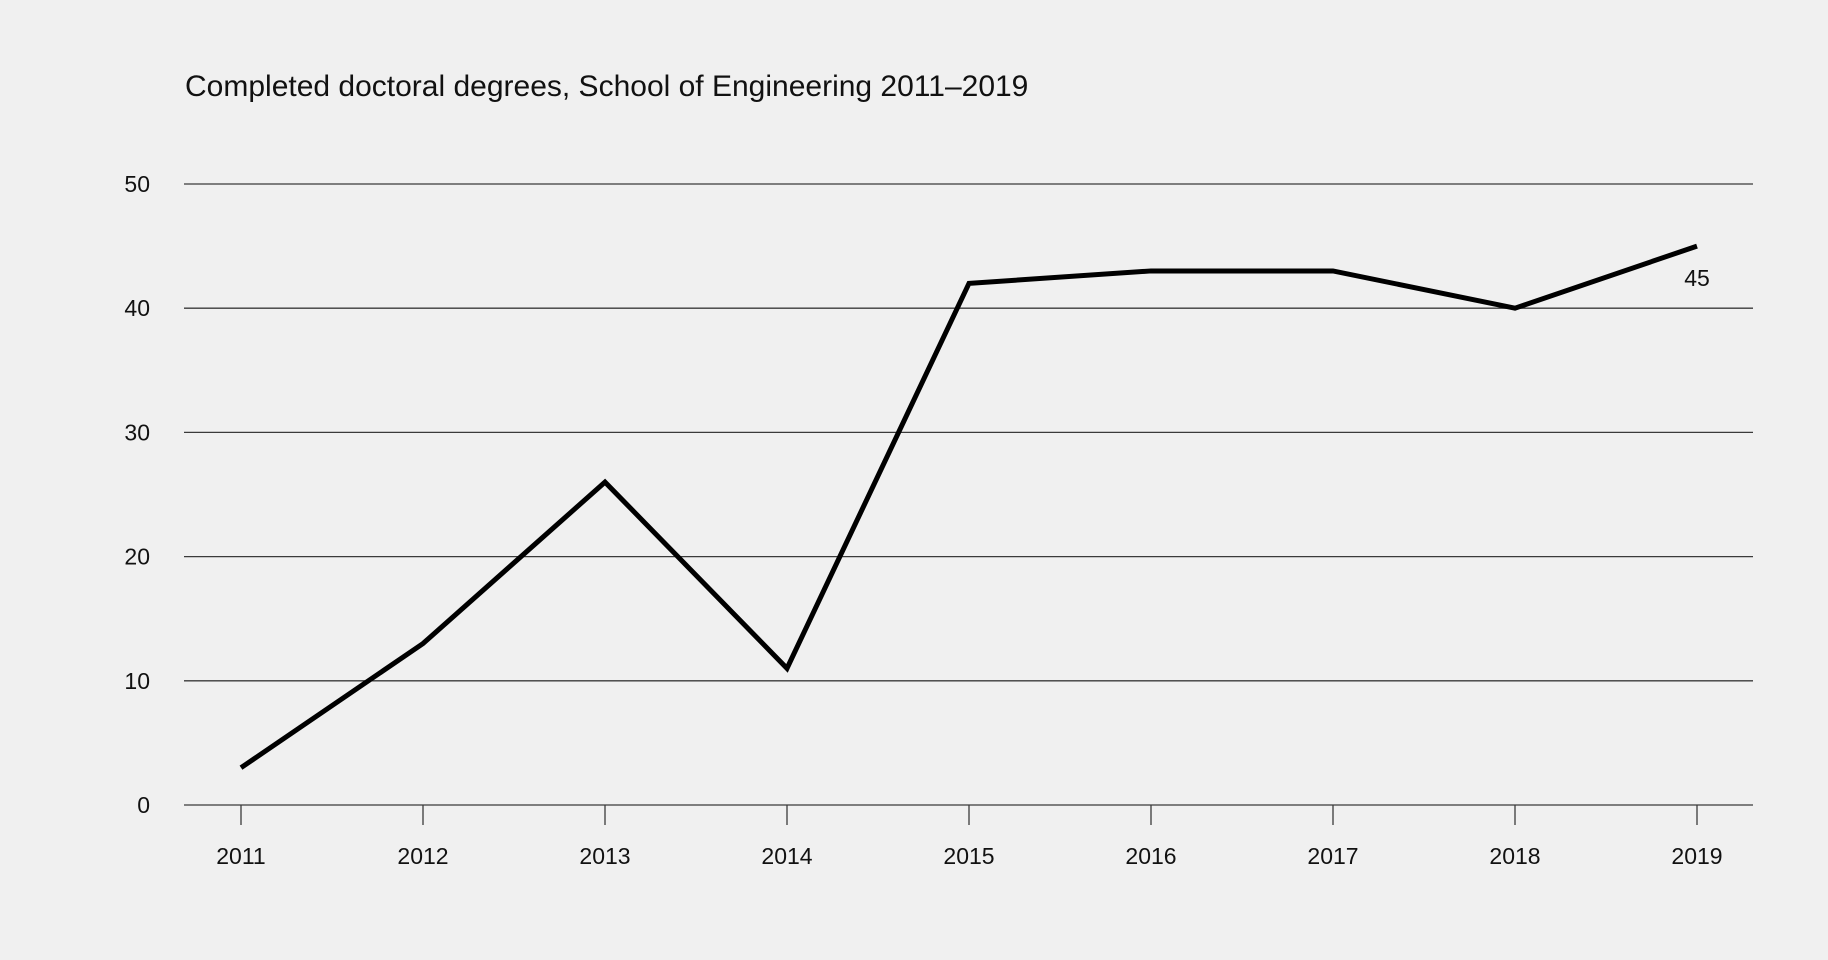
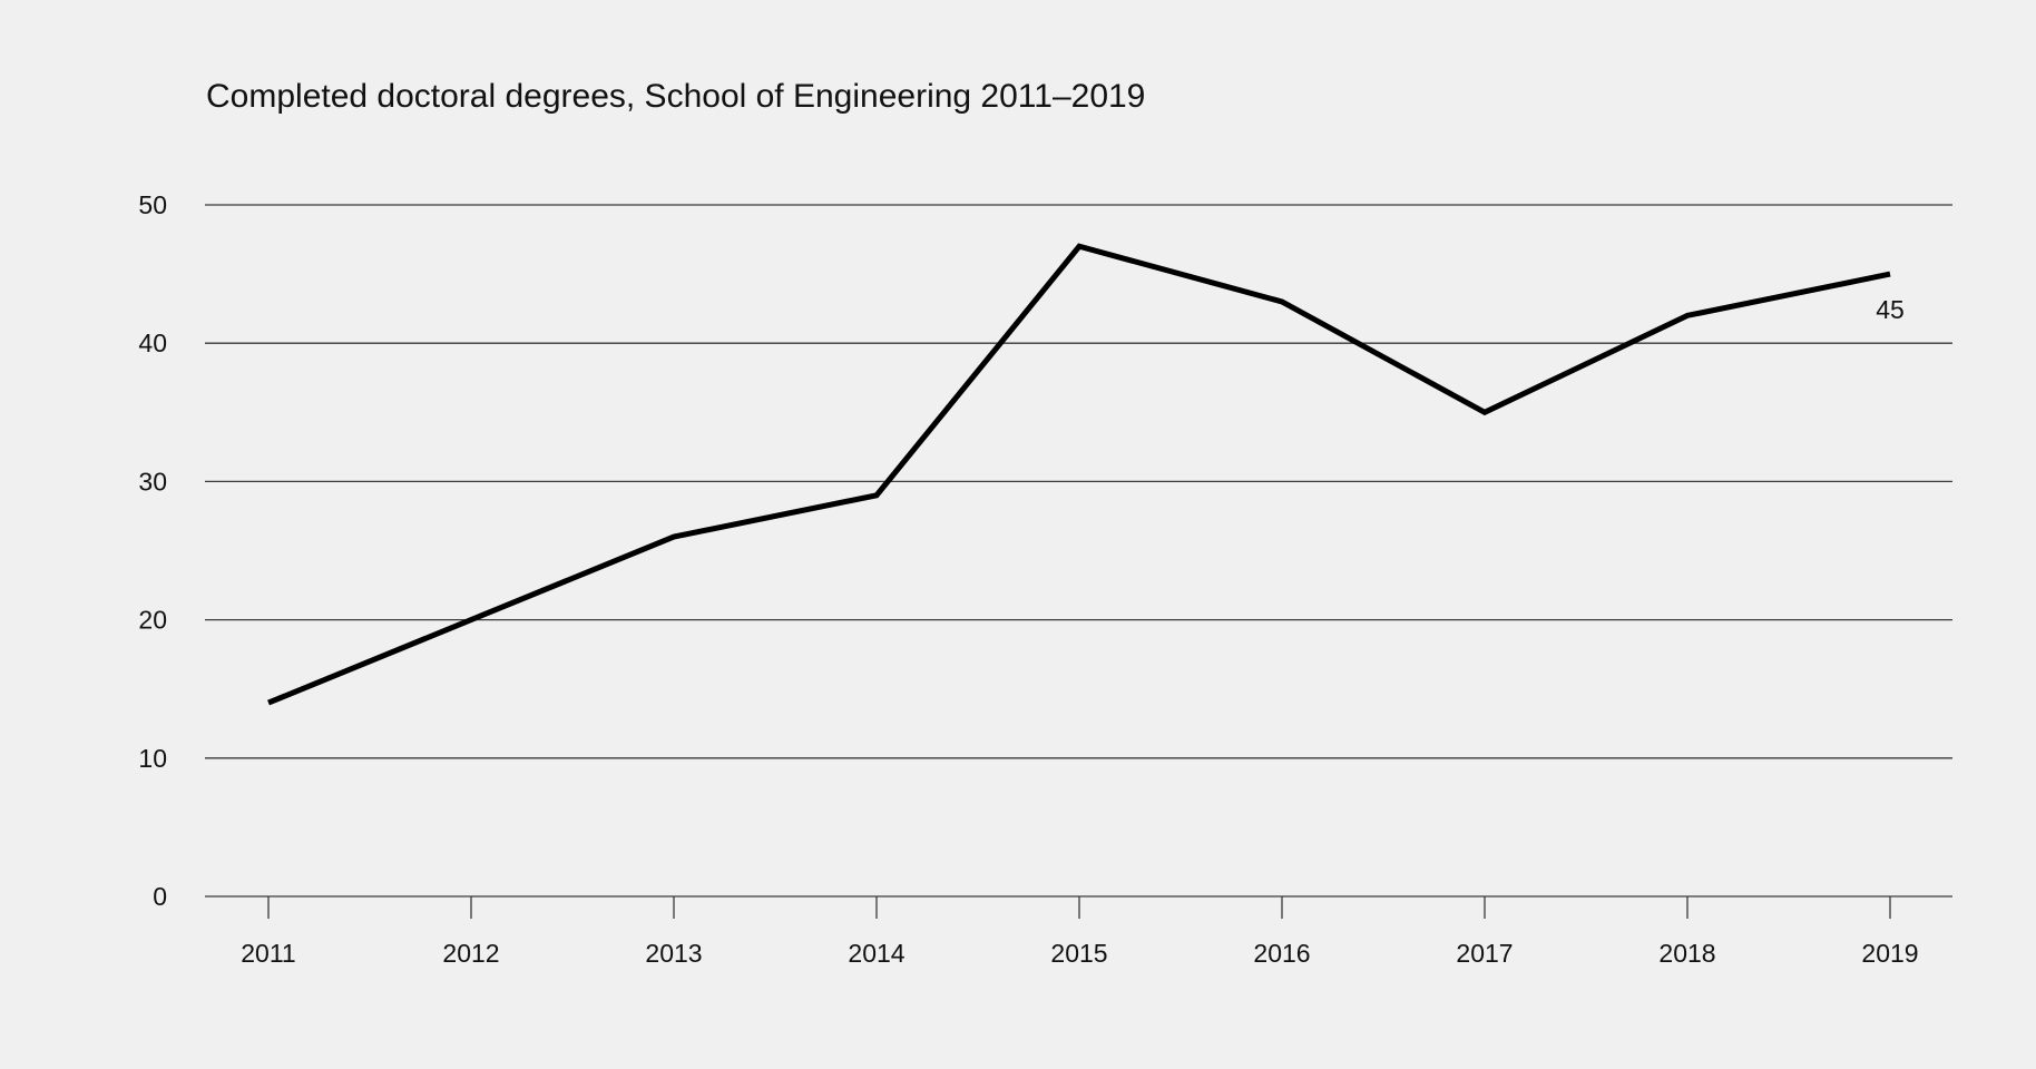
2011: 3 -> 14
2012: 13 -> 20
2014: 11 -> 29
2015: 42 -> 47
2017: 43 -> 35
2018: 40 -> 42
